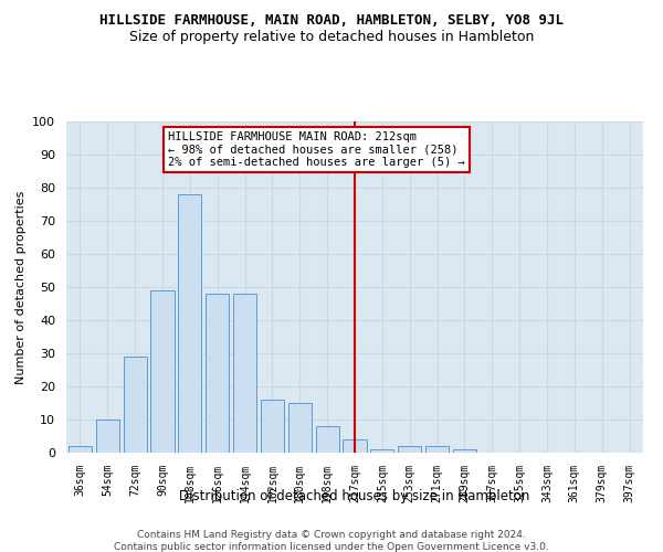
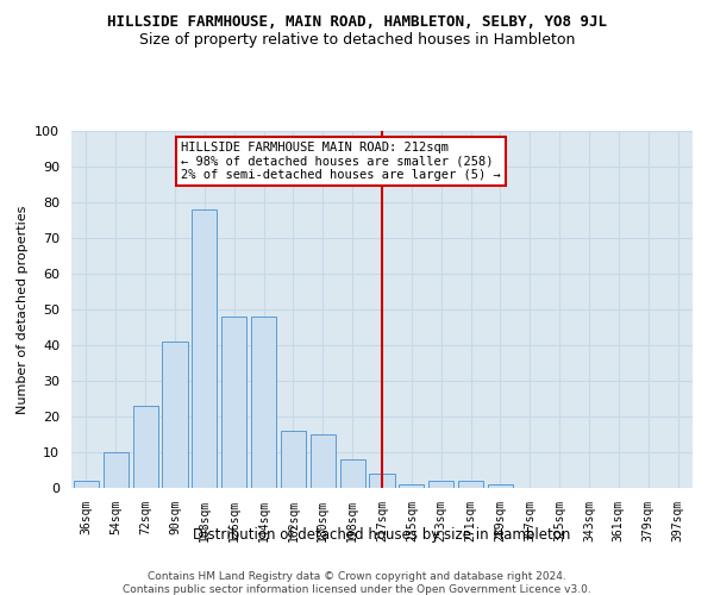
72sqm: 29 -> 23
90sqm: 49 -> 41
